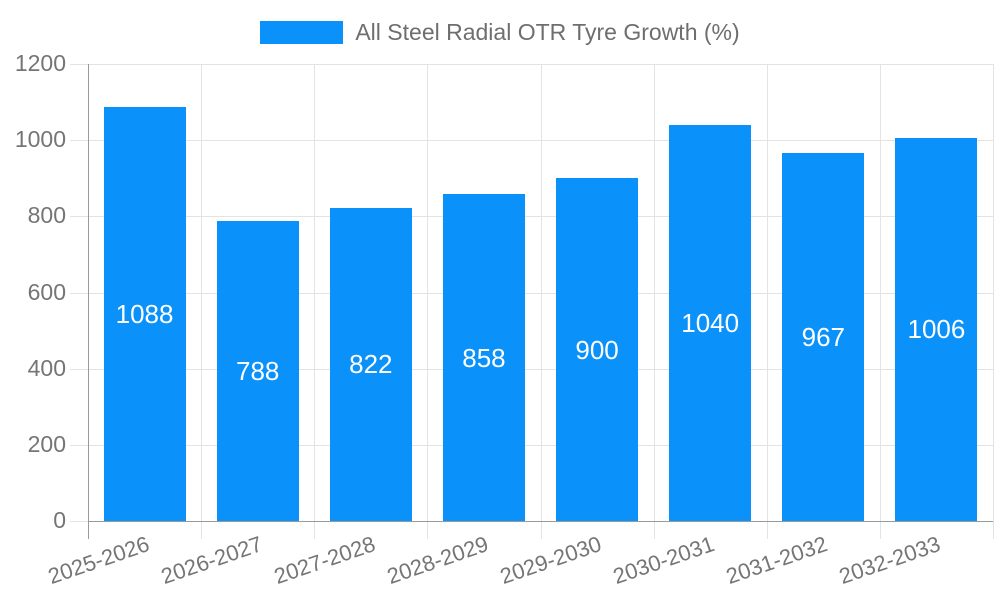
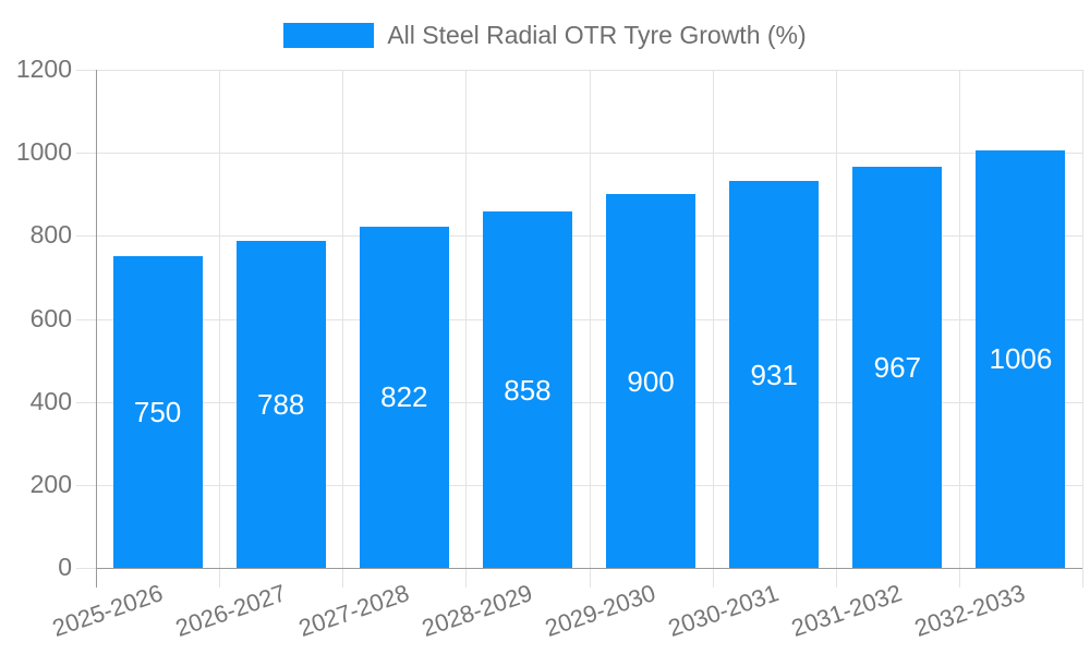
2025-2026: 1088 -> 750
2030-2031: 1040 -> 931
